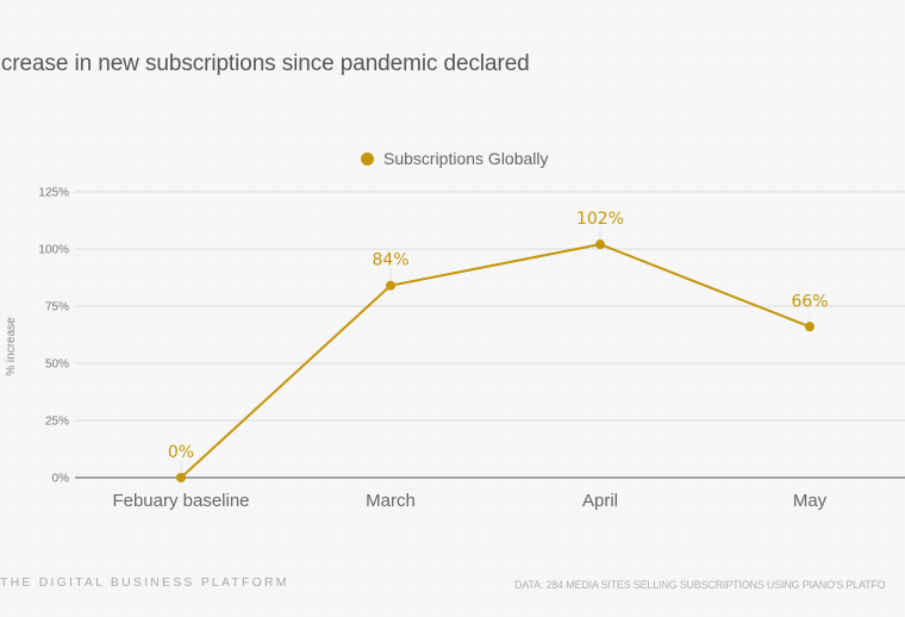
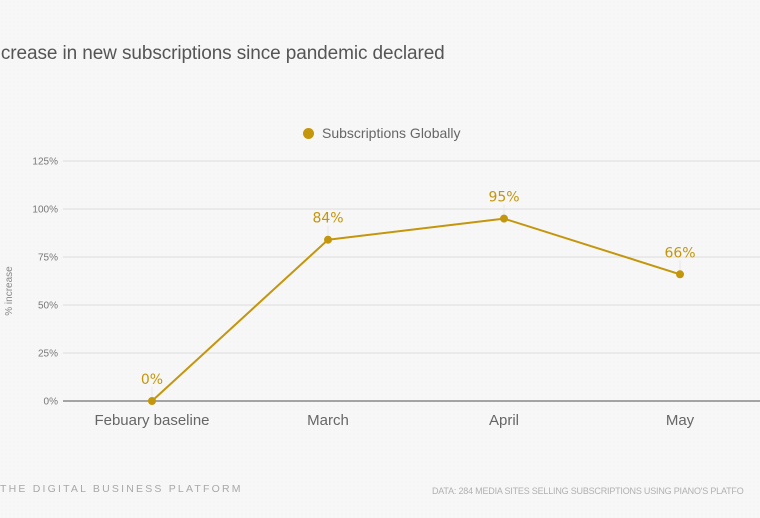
April: 102% -> 95%
